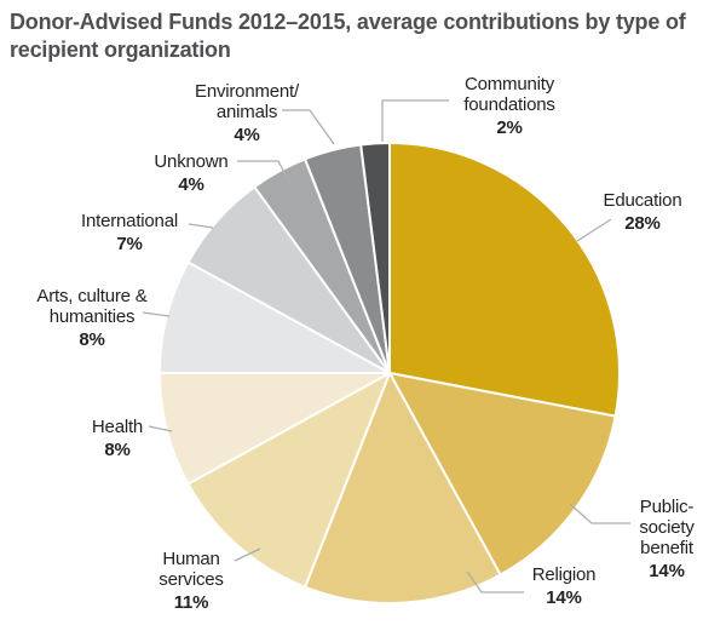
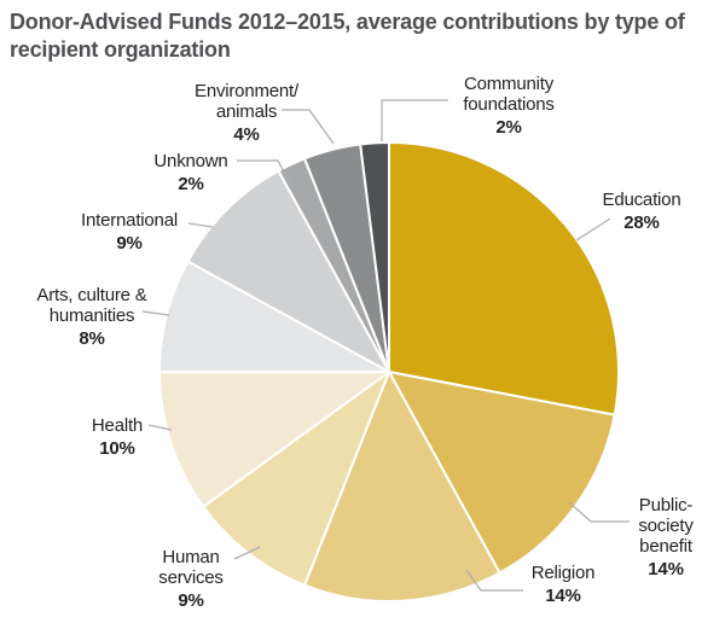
Human services: 11% -> 9%
Health: 8% -> 10%
International: 7% -> 9%
Unknown: 4% -> 2%
